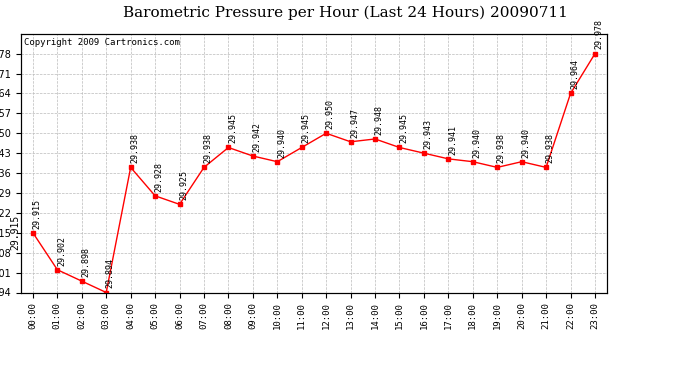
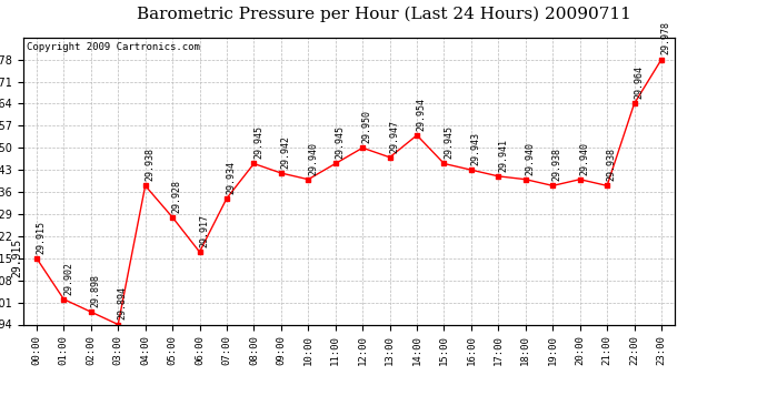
06:00: 29.925 -> 29.917
07:00: 29.938 -> 29.934
14:00: 29.948 -> 29.954
